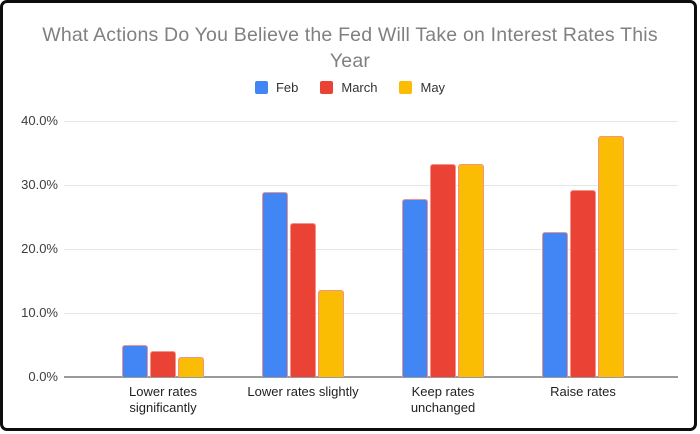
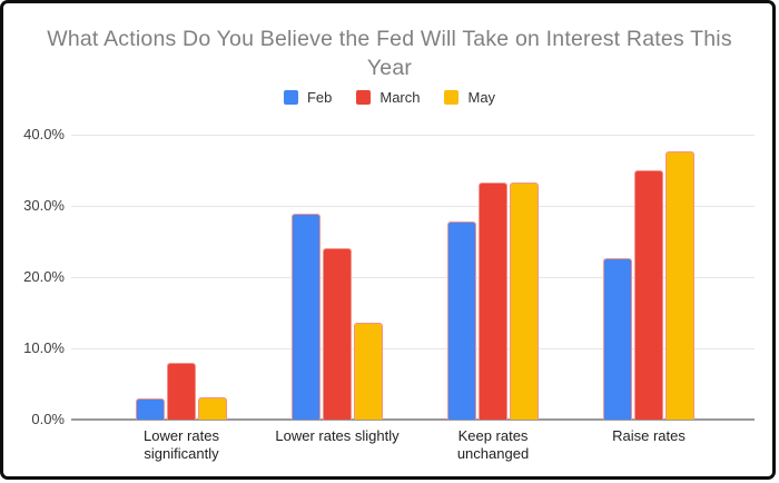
Feb/Lower rates significantly: 5% -> 3%
March/Lower rates significantly: 4% -> 8%
March/Raise rates: 29% -> 35%
